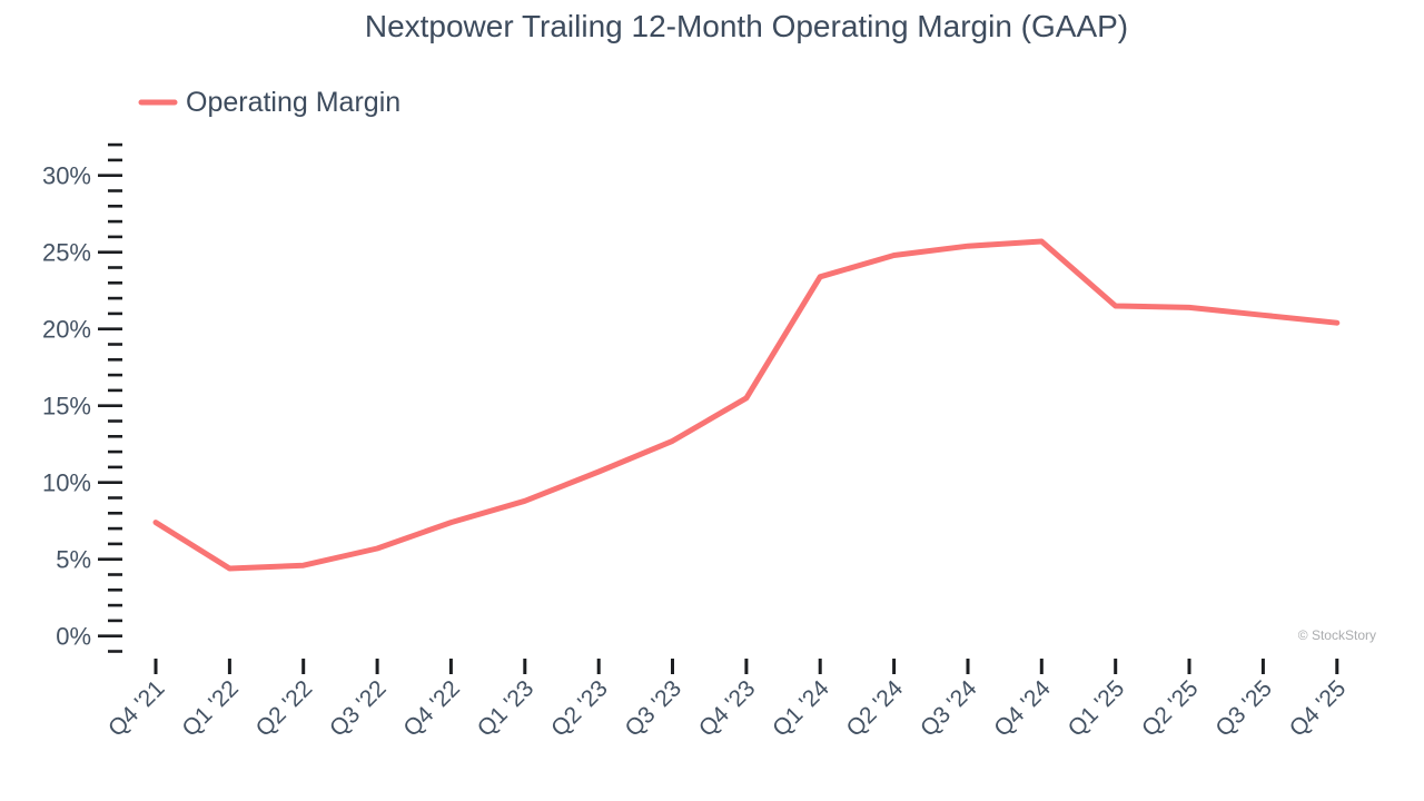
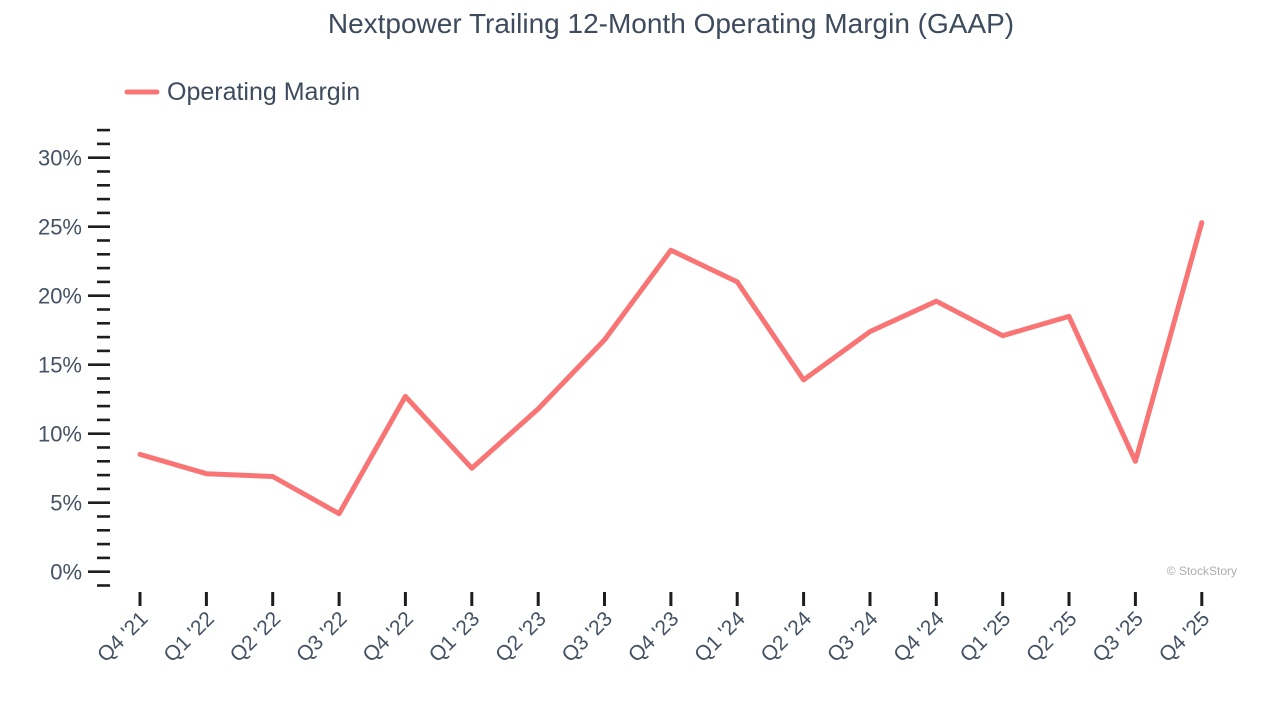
Q4 '21: 7.4% -> 8.5%
Q1 '22: 4.4% -> 7.1%
Q2 '22: 4.6% -> 6.9%
Q3 '22: 5.7% -> 4.2%
Q4 '22: 7.4% -> 12.7%
Q1 '23: 8.8% -> 7.5%
Q2 '23: 10.7% -> 11.8%
Q3 '23: 12.7% -> 16.8%
Q4 '23: 15.5% -> 23.3%
Q1 '24: 23.4% -> 21.0%
Q2 '24: 24.8% -> 13.9%
Q3 '24: 25.4% -> 17.4%
Q4 '24: 25.7% -> 19.6%
Q1 '25: 21.5% -> 17.1%
Q2 '25: 21.4% -> 18.5%
Q3 '25: 20.9% -> 8.0%
Q4 '25: 20.4% -> 25.3%
